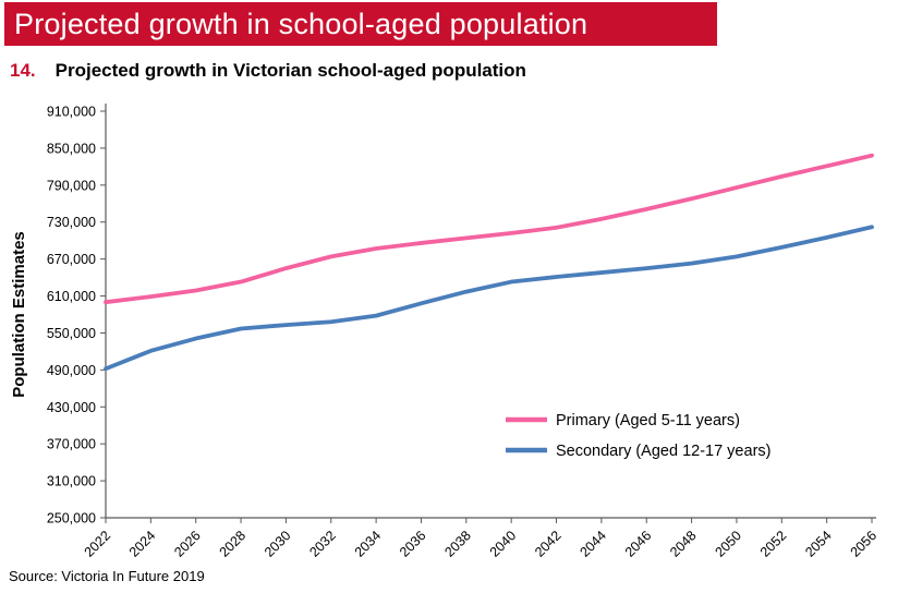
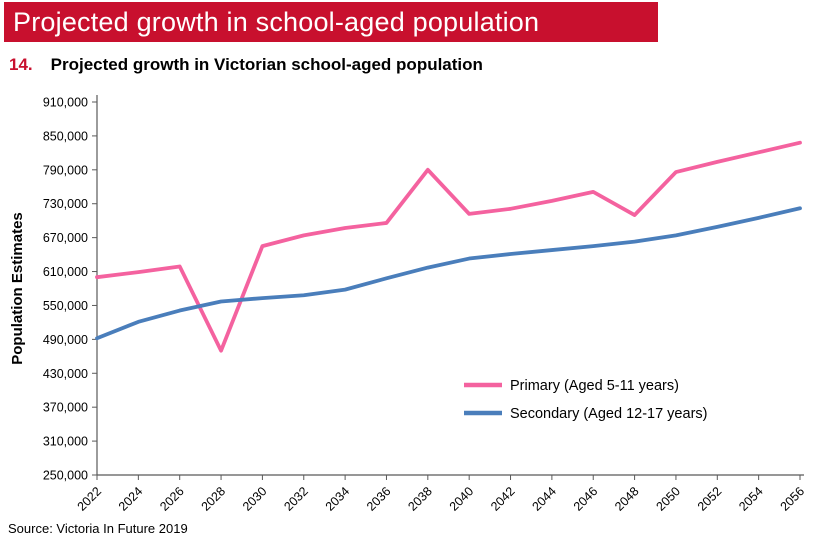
Primary (Aged 5-11 years)/2028: 630000 -> 470000
Primary (Aged 5-11 years)/2038: 700000 -> 790000
Primary (Aged 5-11 years)/2048: 770000 -> 710000
